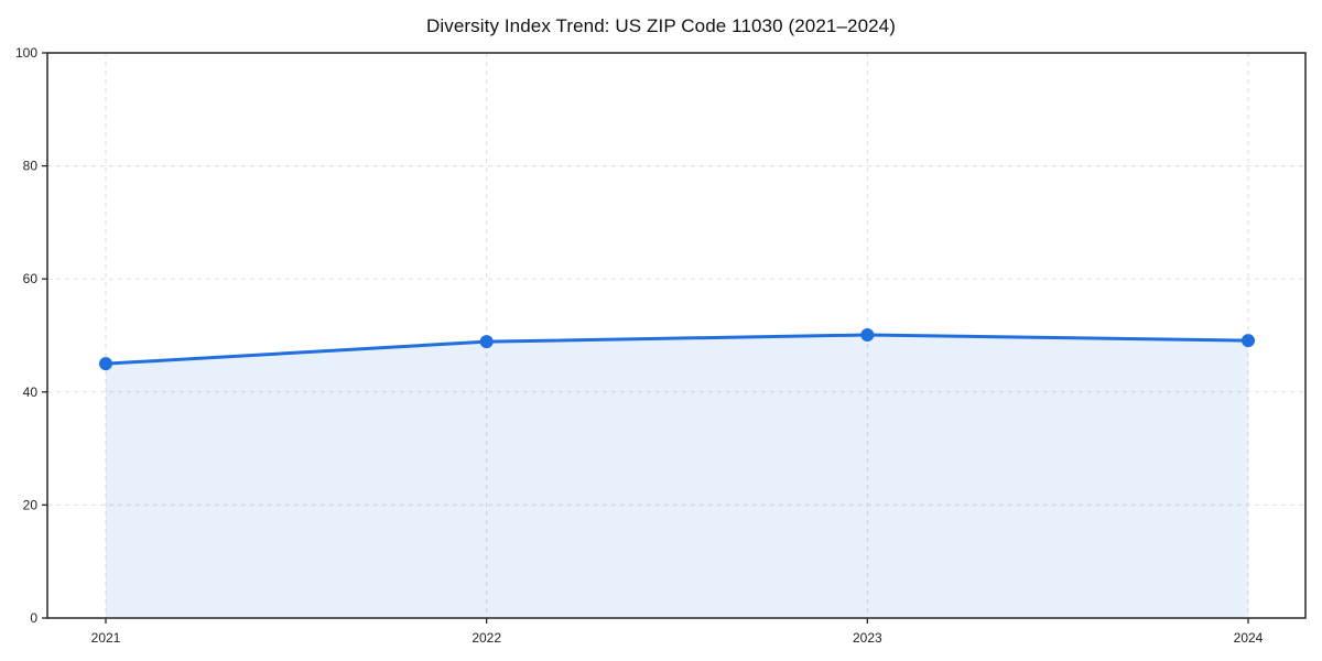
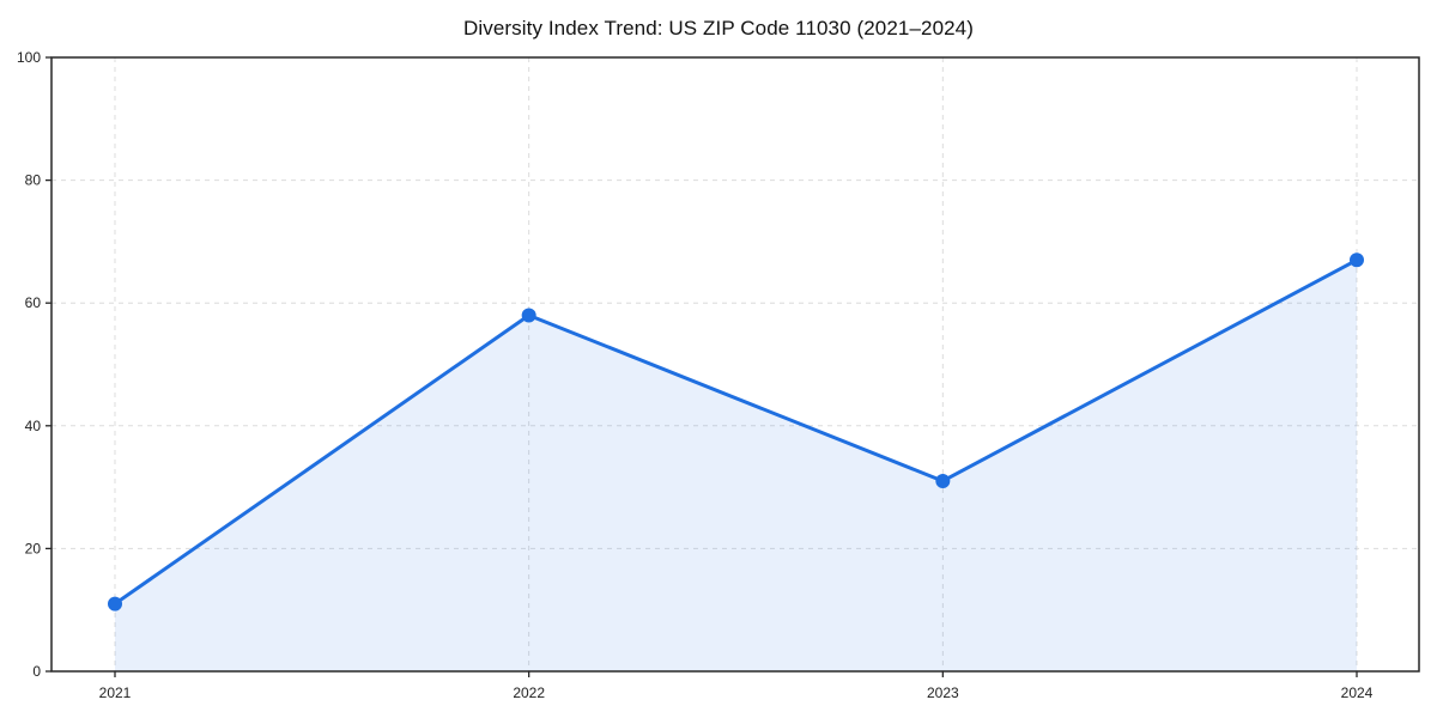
2021: 45 -> 11
2022: 49 -> 58
2023: 50 -> 31
2024: 49 -> 67
